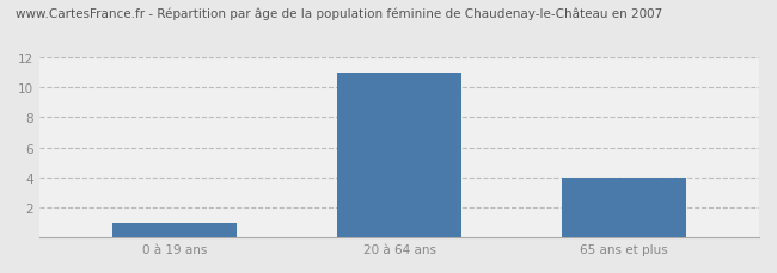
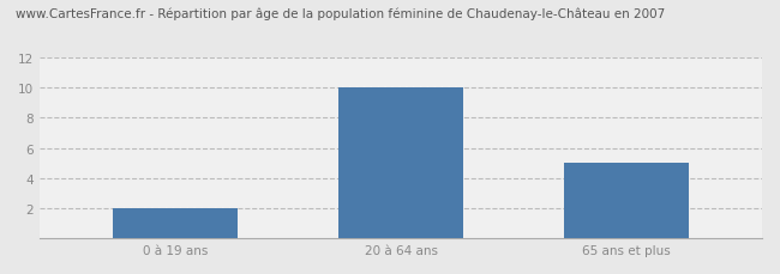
0 à 19 ans: 1 -> 2
20 à 64 ans: 11 -> 10
65 ans et plus: 4 -> 5
